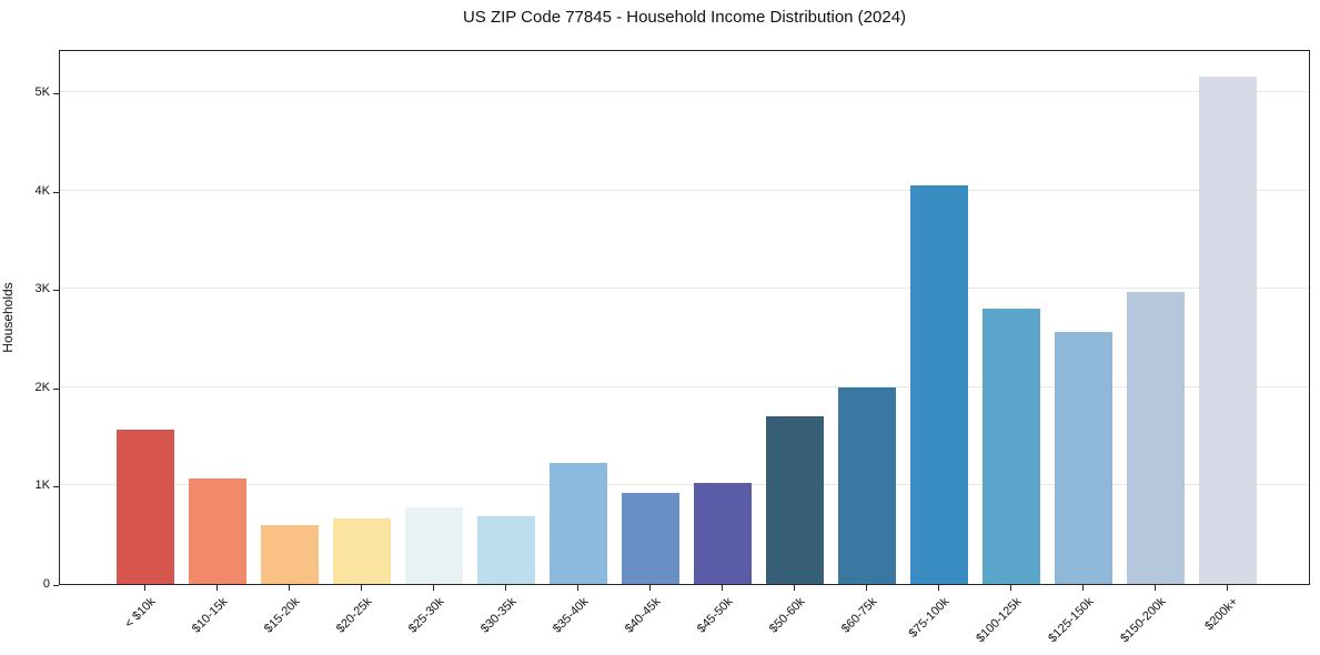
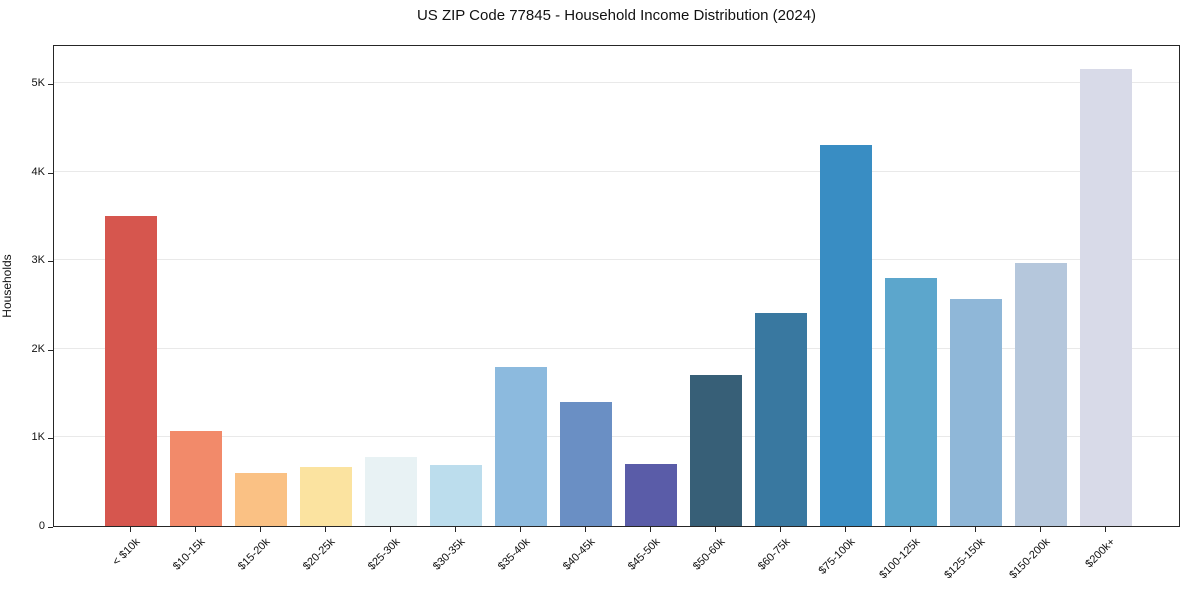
< $10k: 1.6K -> 3.5K
$35-40k: 1.2K -> 1.8K
$40-45k: 0.9K -> 1.4K
$45-50k: 1.0K -> 0.7K
$60-75k: 2.0K -> 2.4K
$75-100k: 4.0K -> 4.3K
